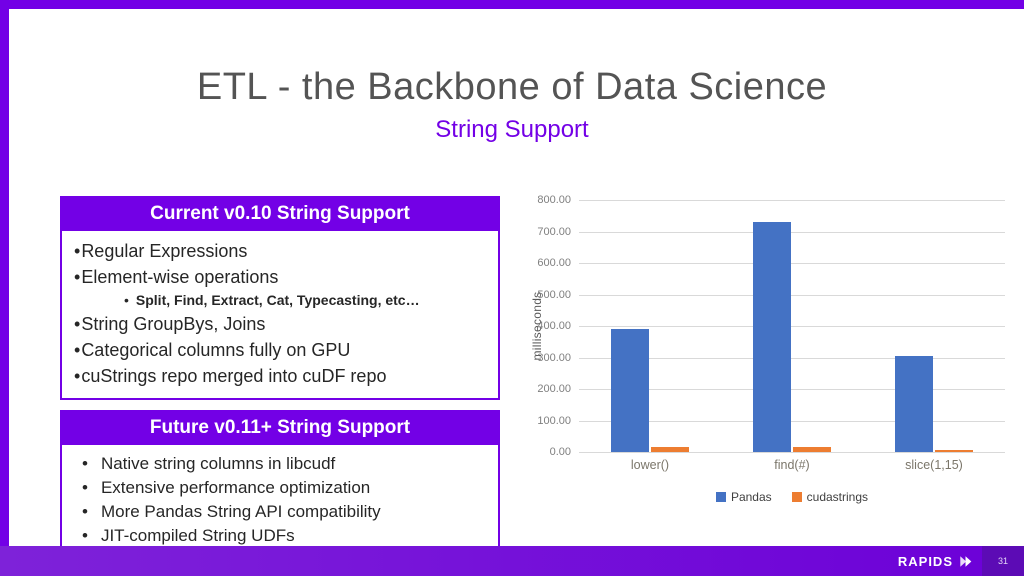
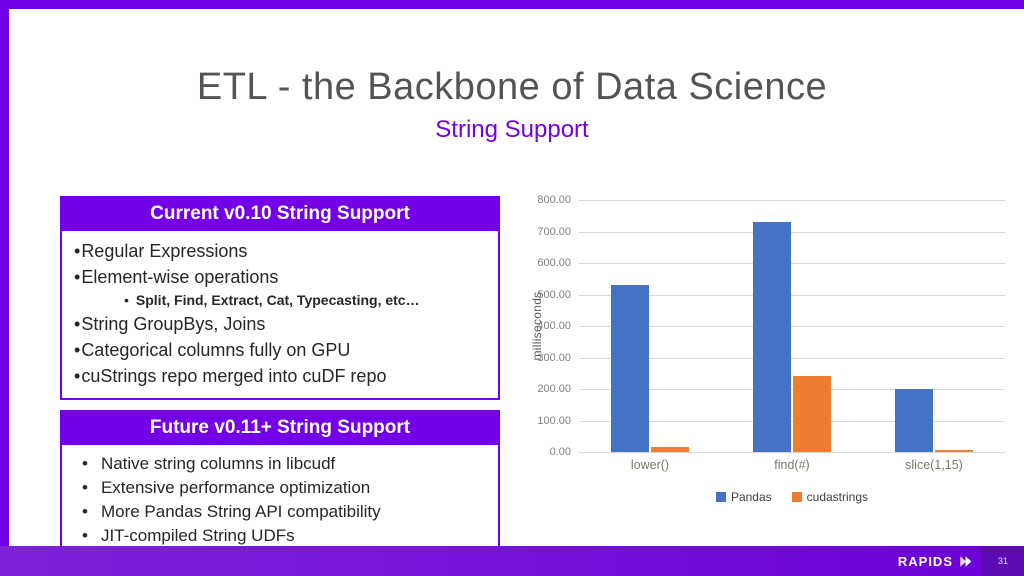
Pandas/lower(): 390 -> 530
cudastrings/find(#): 20 -> 240
Pandas/slice(1,15): 300 -> 200
